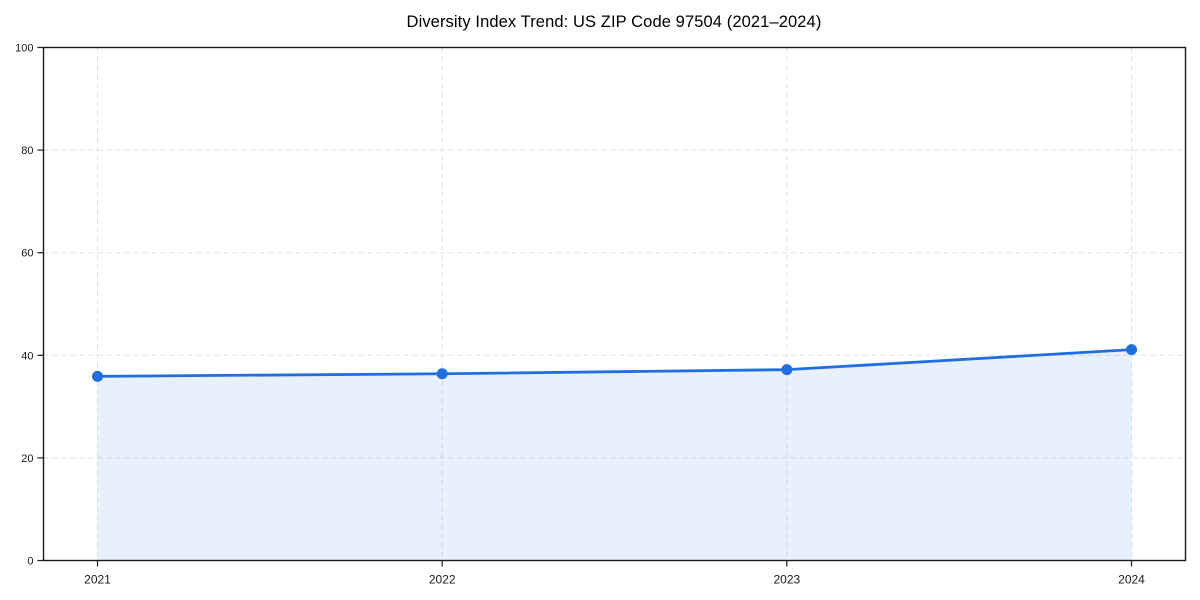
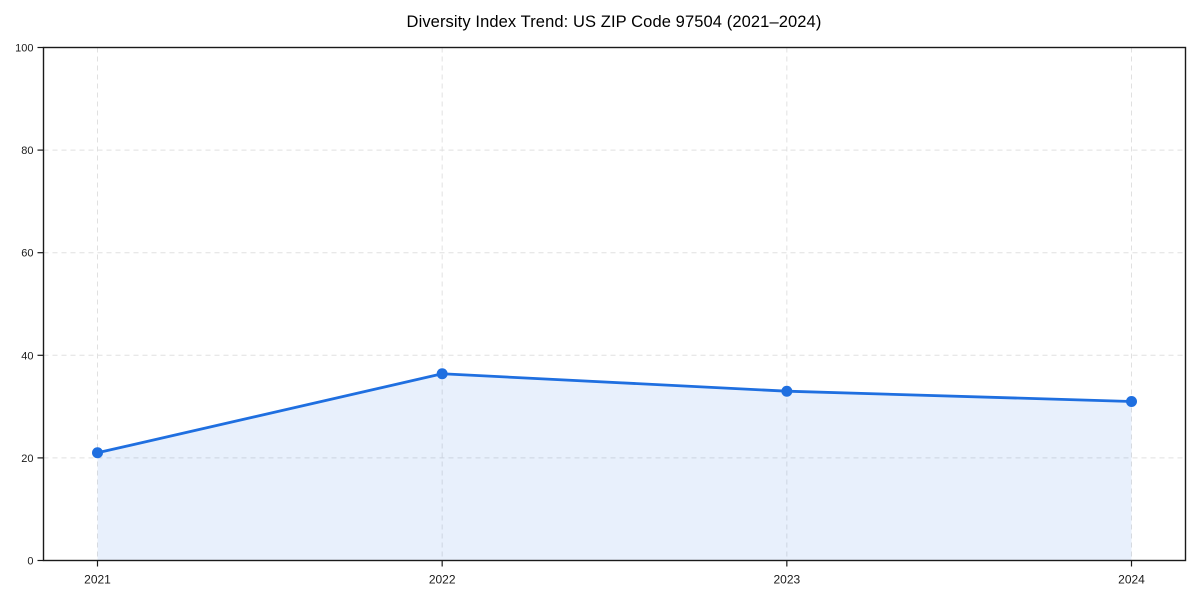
2021: 36 -> 21
2023: 37 -> 33
2024: 41 -> 31
